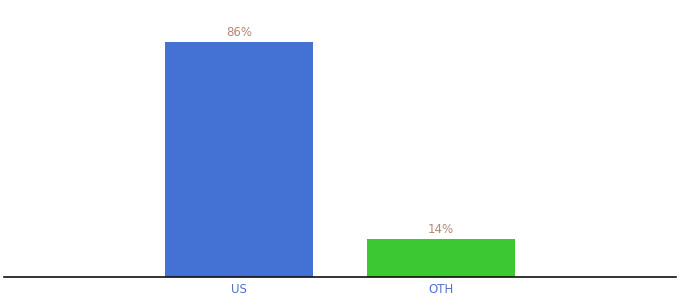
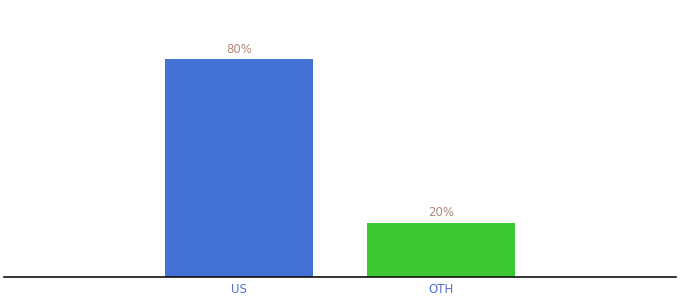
US: 86% -> 80%
OTH: 14% -> 20%
